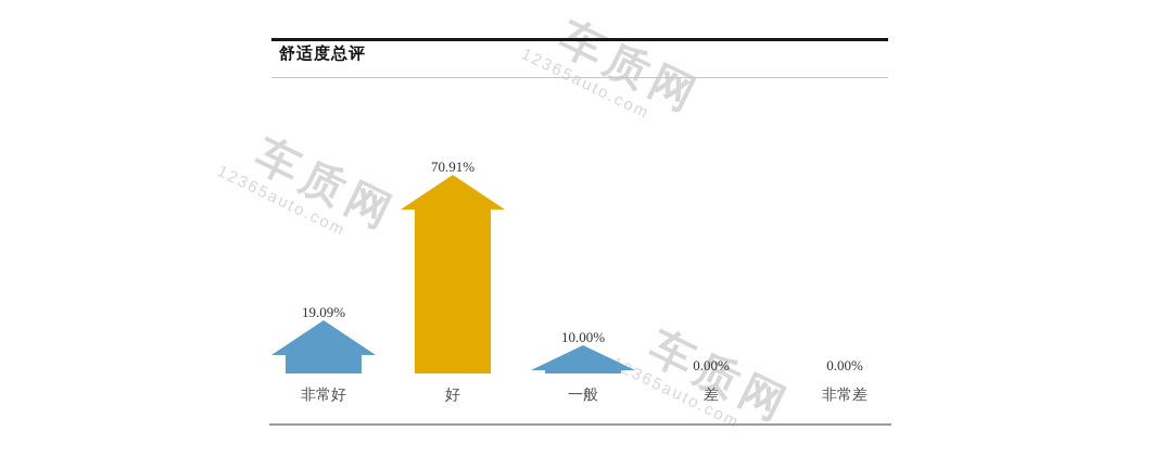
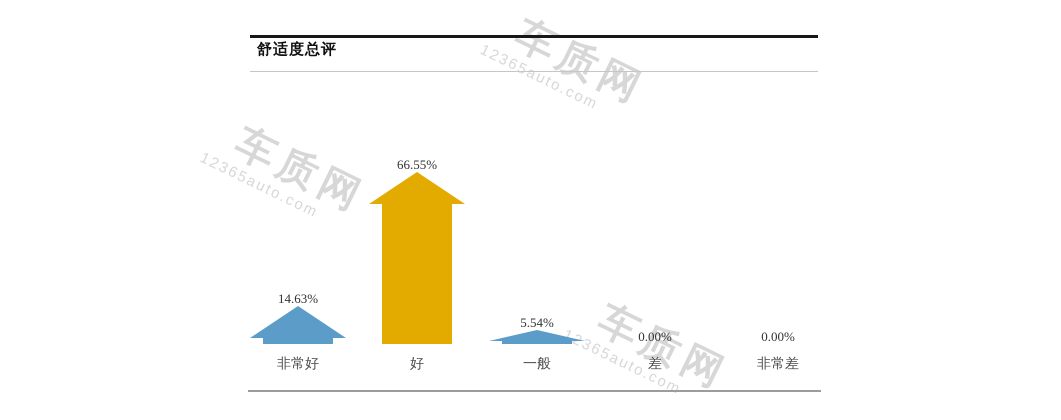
非常好: 19.09% -> 14.63%
好: 70.91% -> 66.55%
一般: 10.00% -> 5.54%
